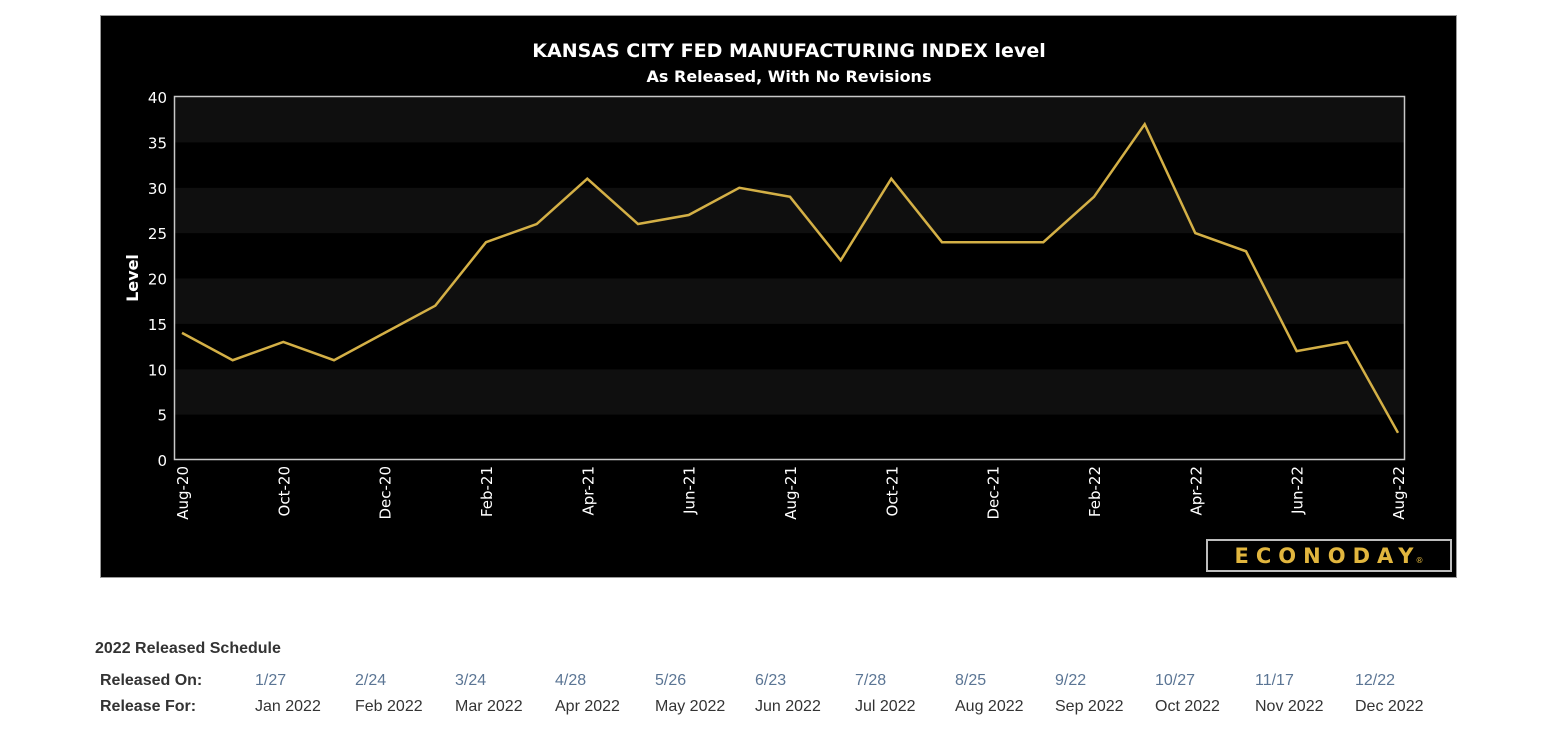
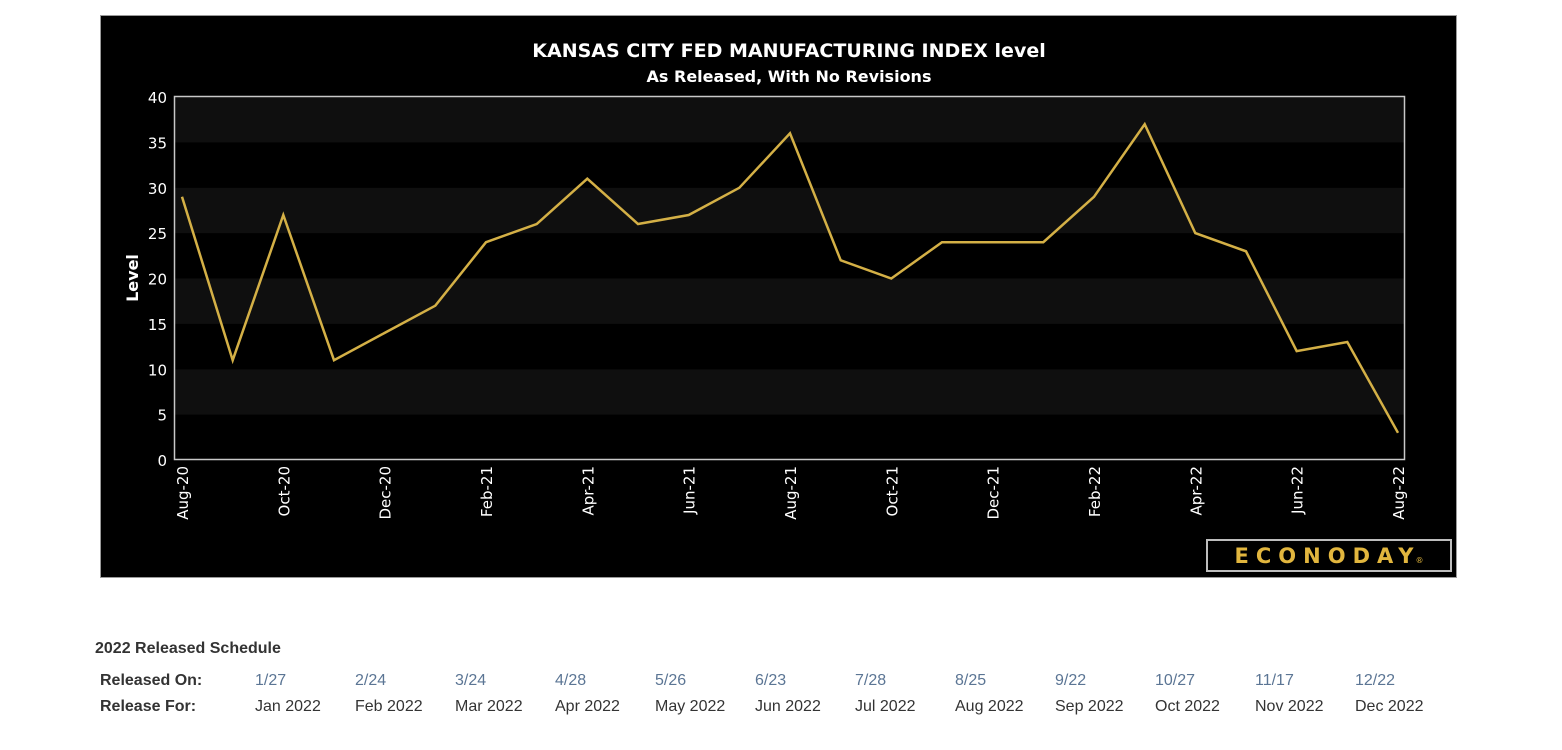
Aug-20: 14 -> 29
Oct-20: 13 -> 27
Aug-21: 29 -> 36
Oct-21: 31 -> 20
